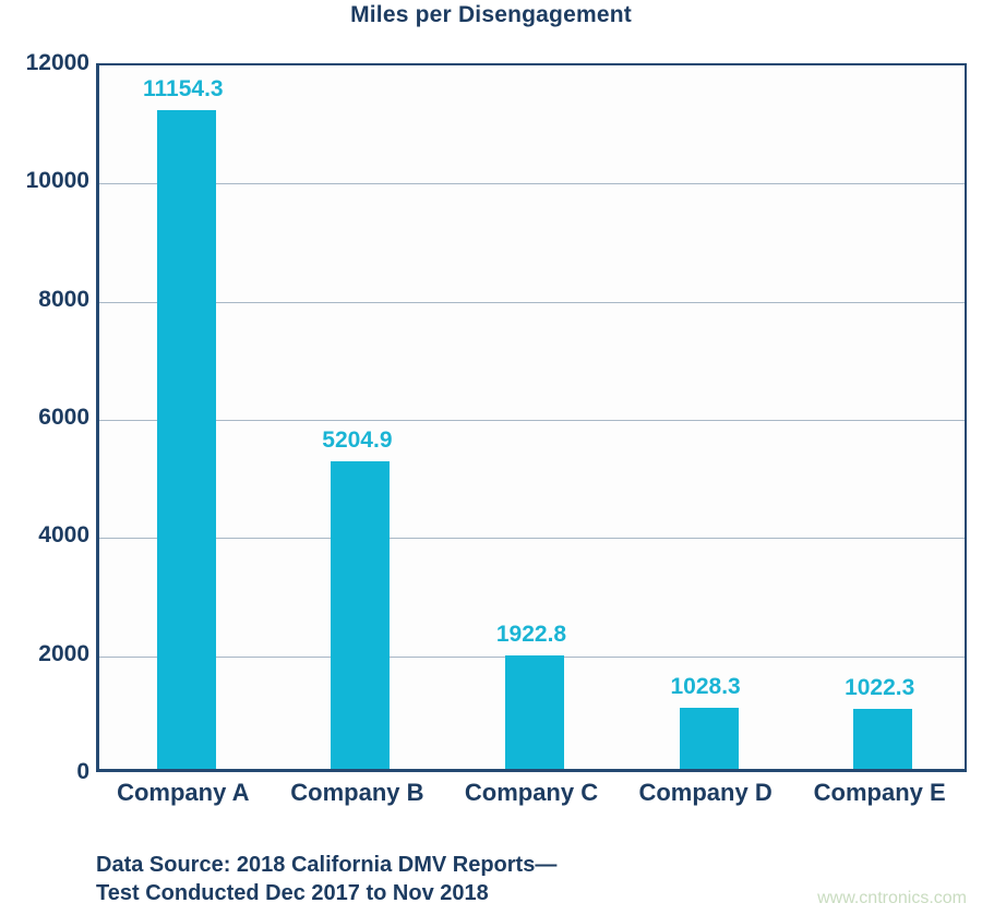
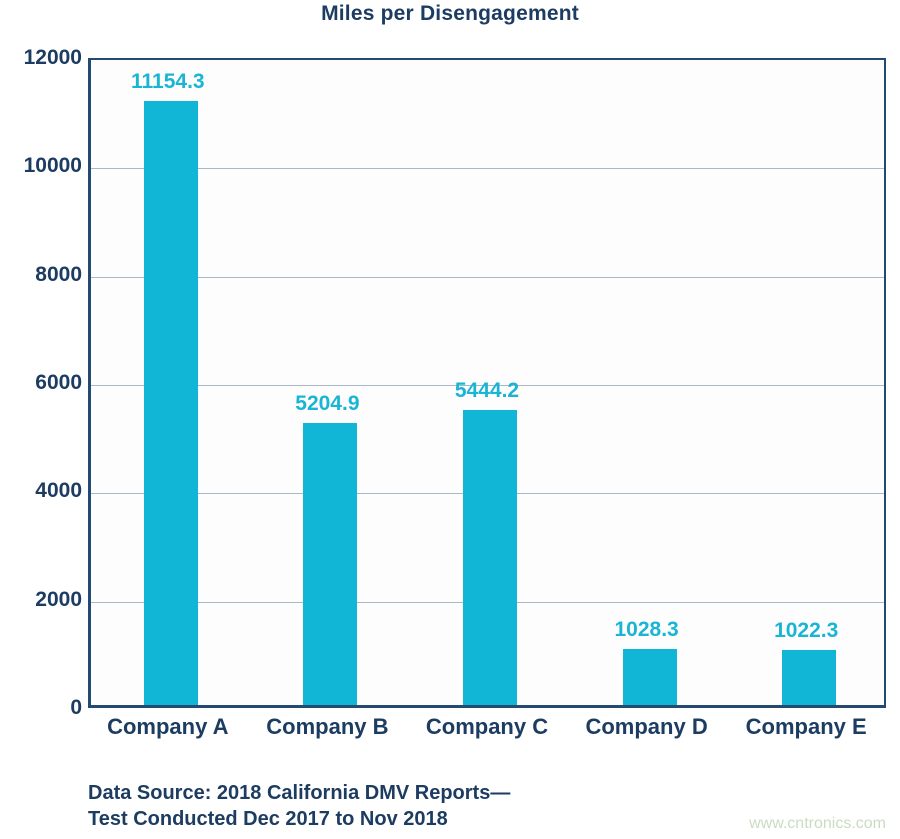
Company C: 1922.8 -> 5444.2
